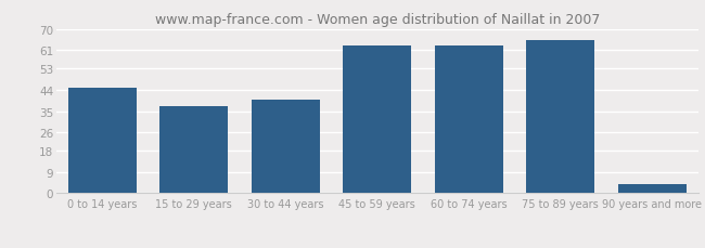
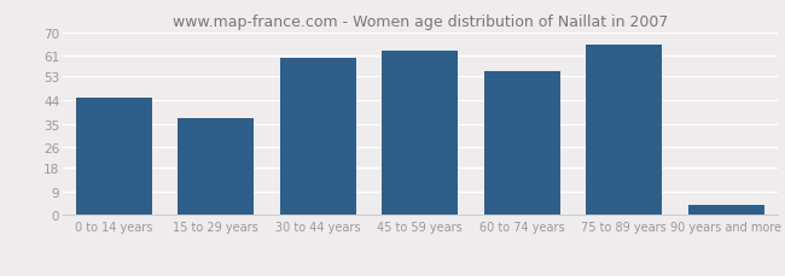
30 to 44 years: 40 -> 60
60 to 74 years: 63 -> 55
